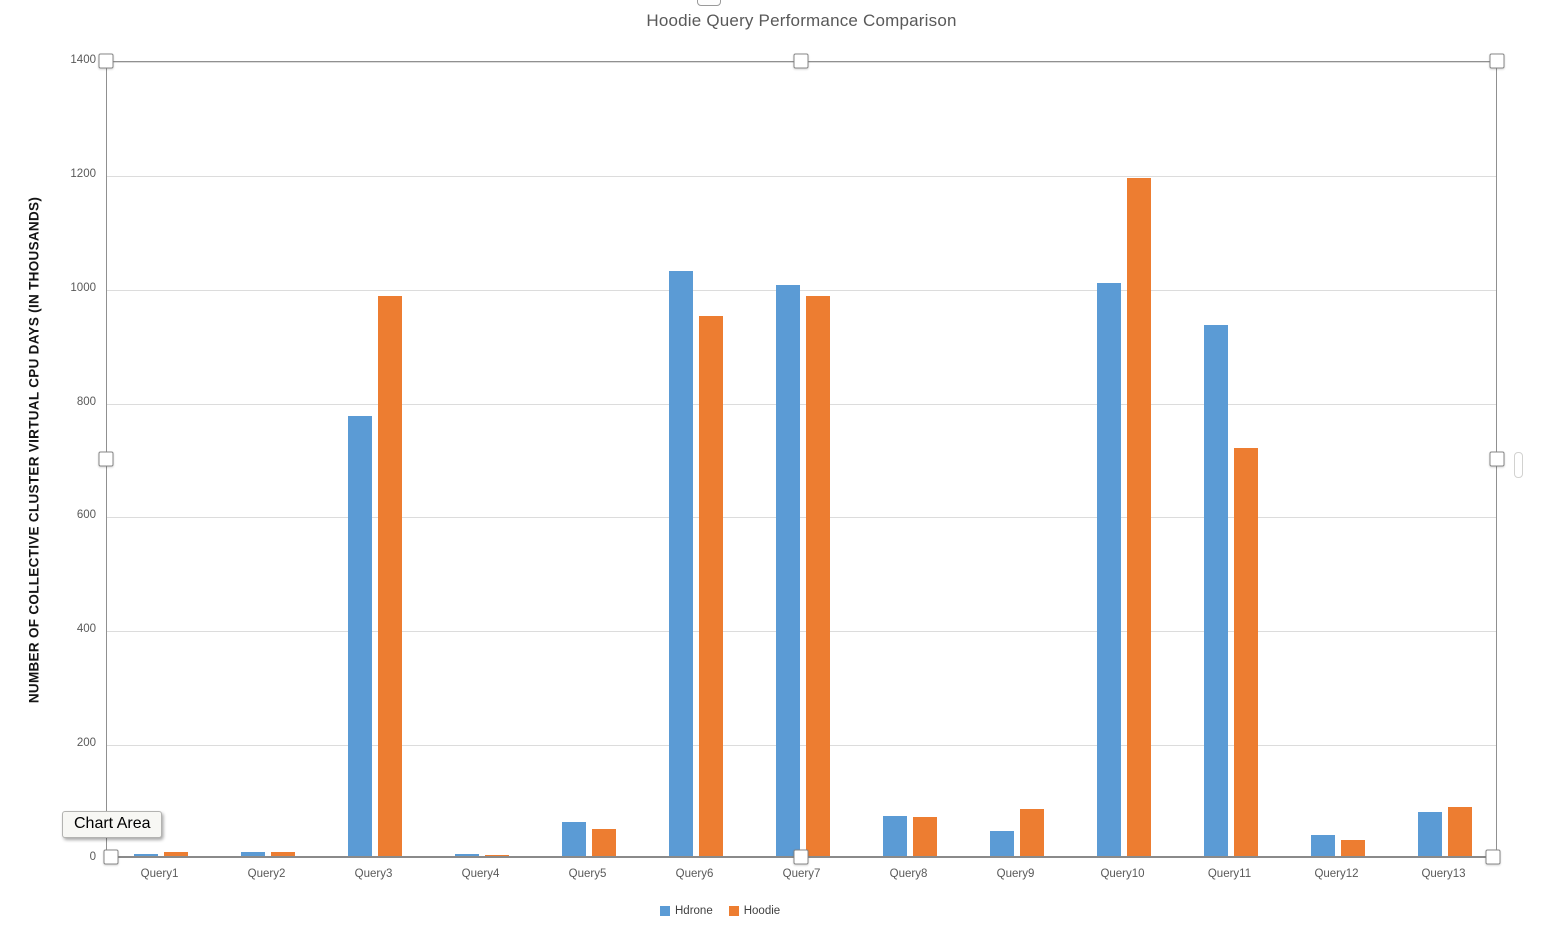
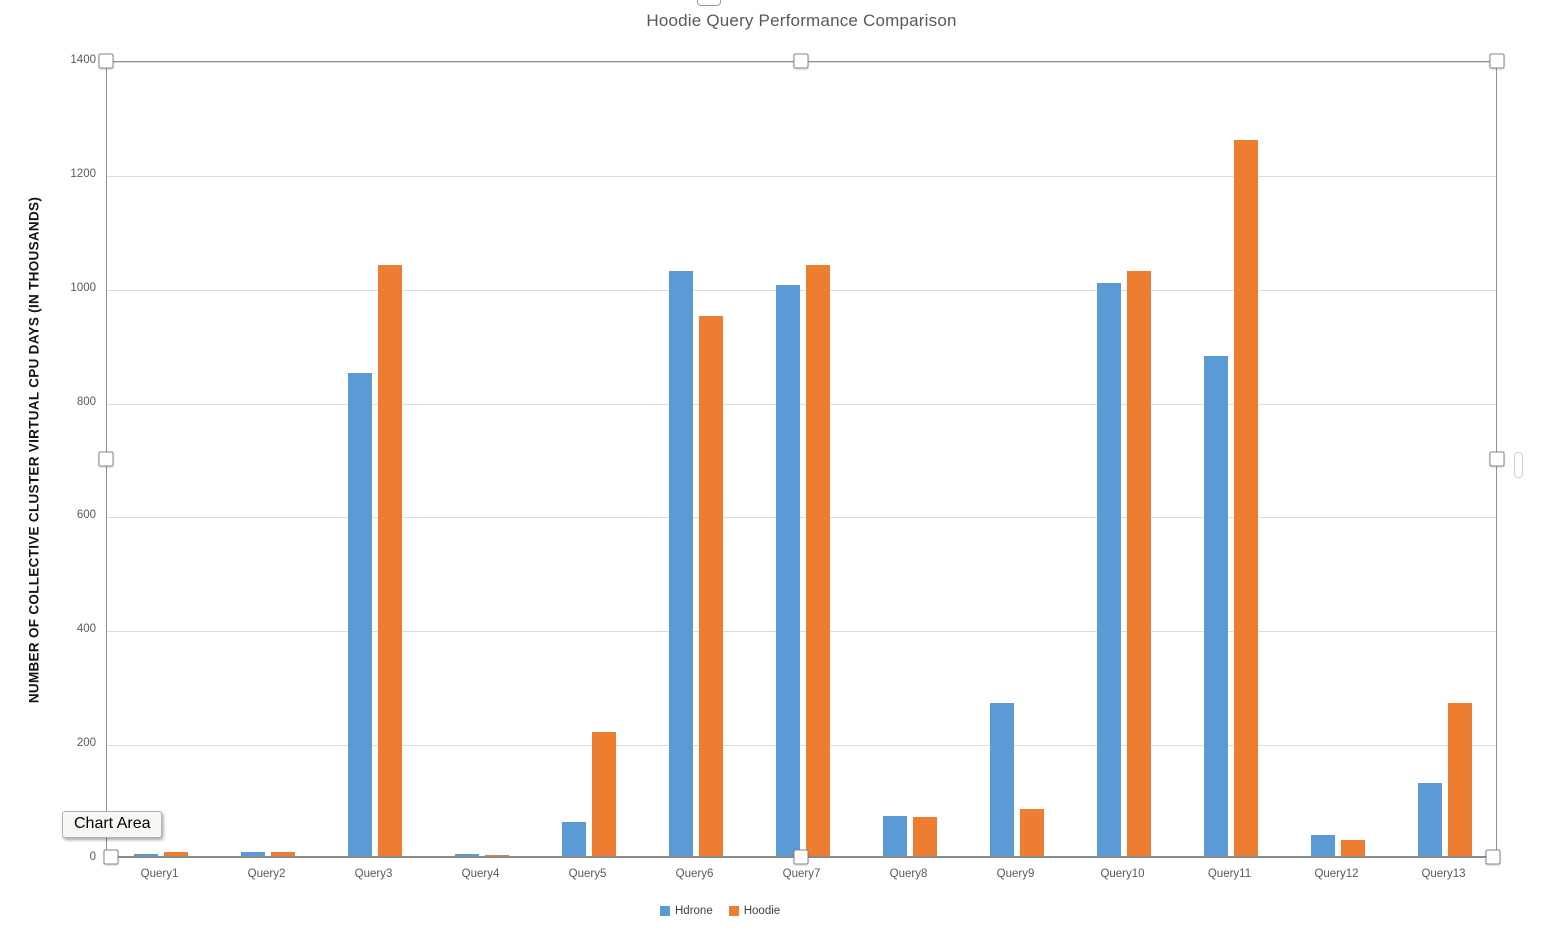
Hdrone/Query3: 780 -> 850
Hoodie/Query3: 980 -> 1040
Hoodie/Query5: 50 -> 220
Hoodie/Query7: 980 -> 1040
Hdrone/Query9: 50 -> 270
Hoodie/Query10: 1190 -> 1030
Hdrone/Query11: 940 -> 880
Hoodie/Query11: 720 -> 1260
Hdrone/Query13: 80 -> 130
Hoodie/Query13: 90 -> 270
